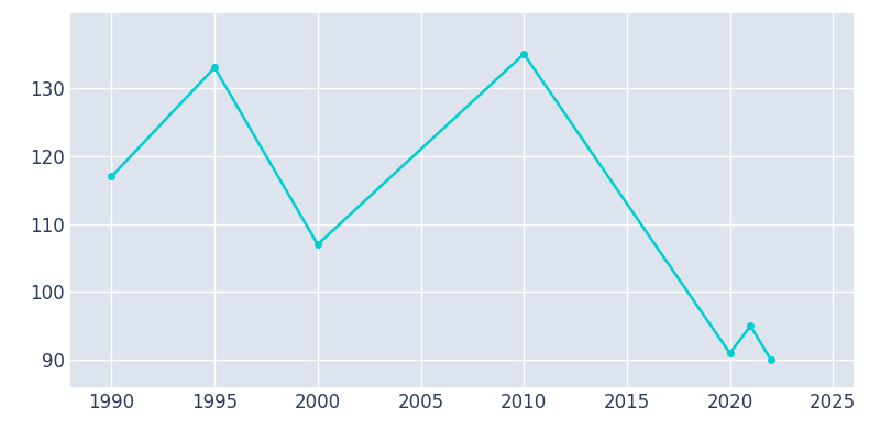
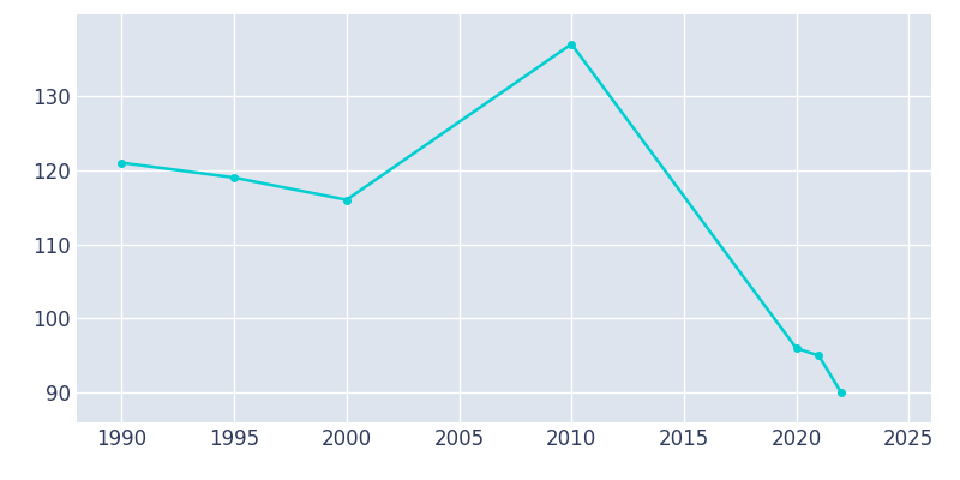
1990: 117 -> 121
1995: 133 -> 119
2000: 107 -> 116
2010: 135 -> 137
2020: 91 -> 96
